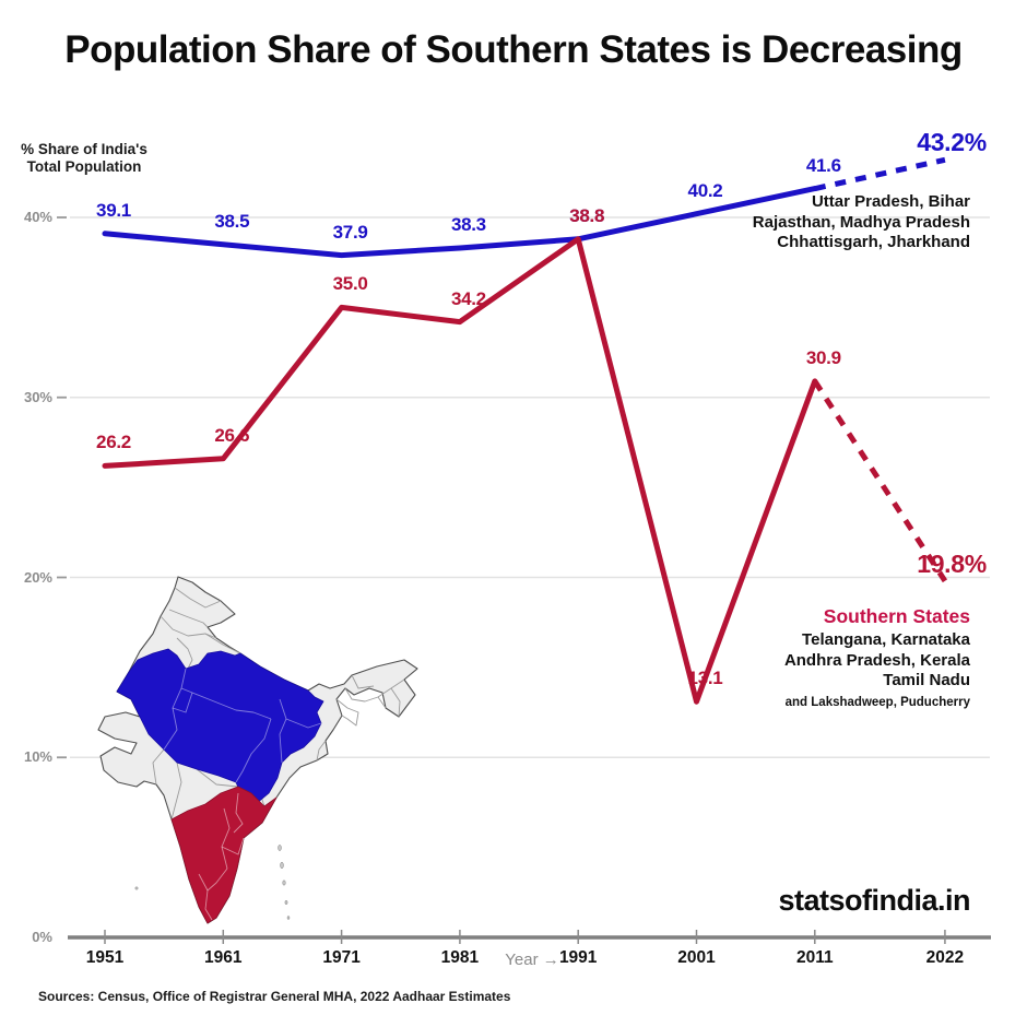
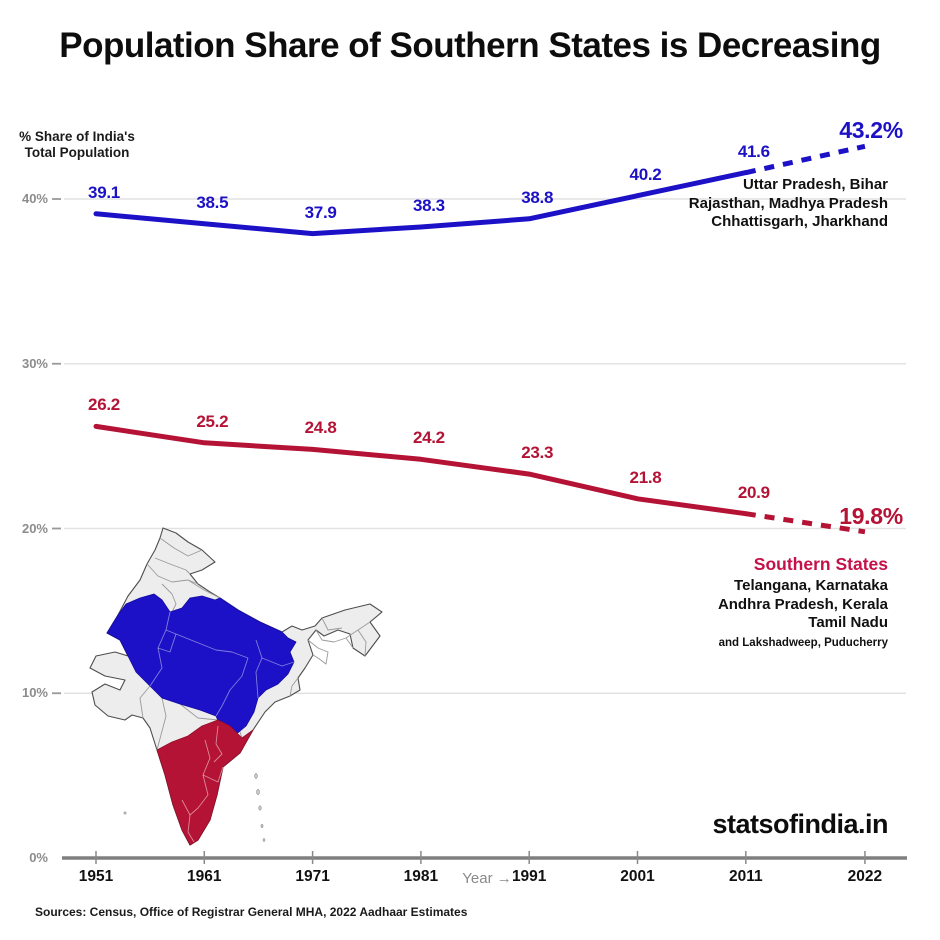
Southern States/1961: 26.6 -> 25.2
Southern States/1971: 35.0 -> 24.8
Southern States/1981: 34.2 -> 24.2
Southern States/1991: 38.8 -> 23.3
Southern States/2001: 13.1 -> 21.8
Southern States/2011: 30.9 -> 20.9
